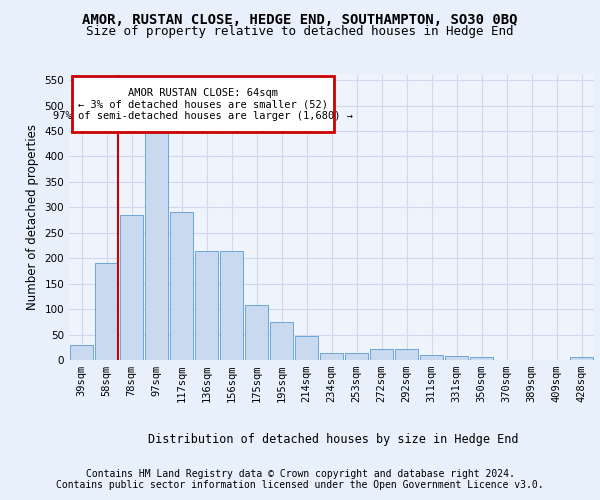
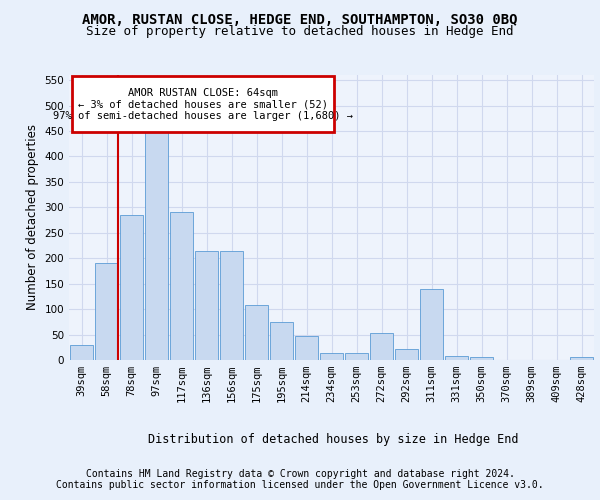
272sqm: 22 -> 54
311sqm: 10 -> 140
